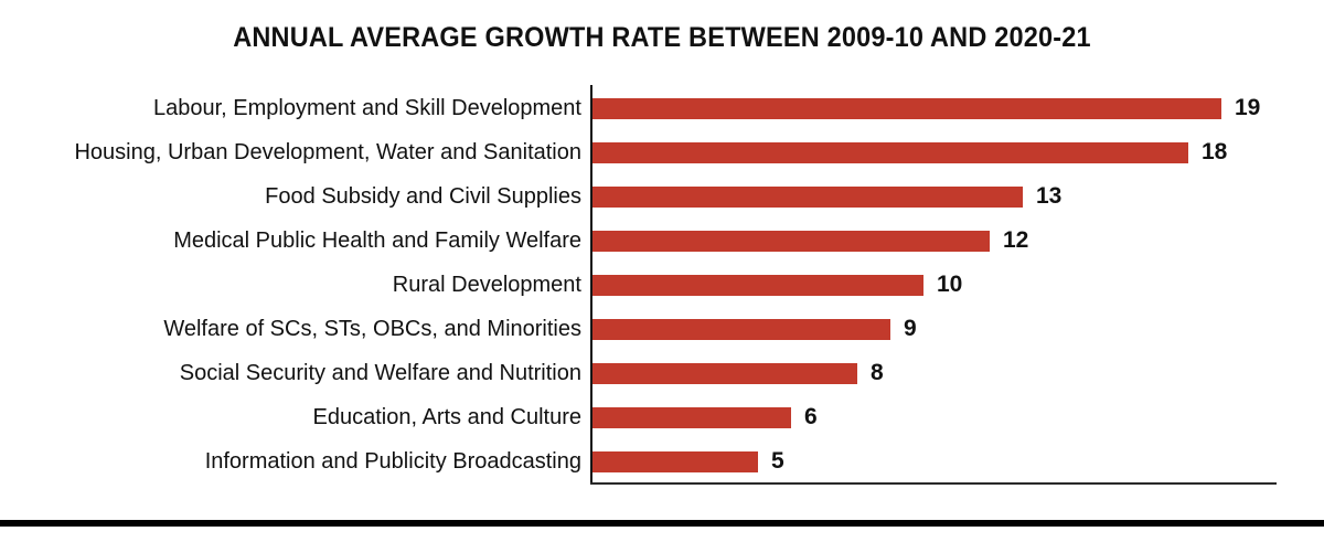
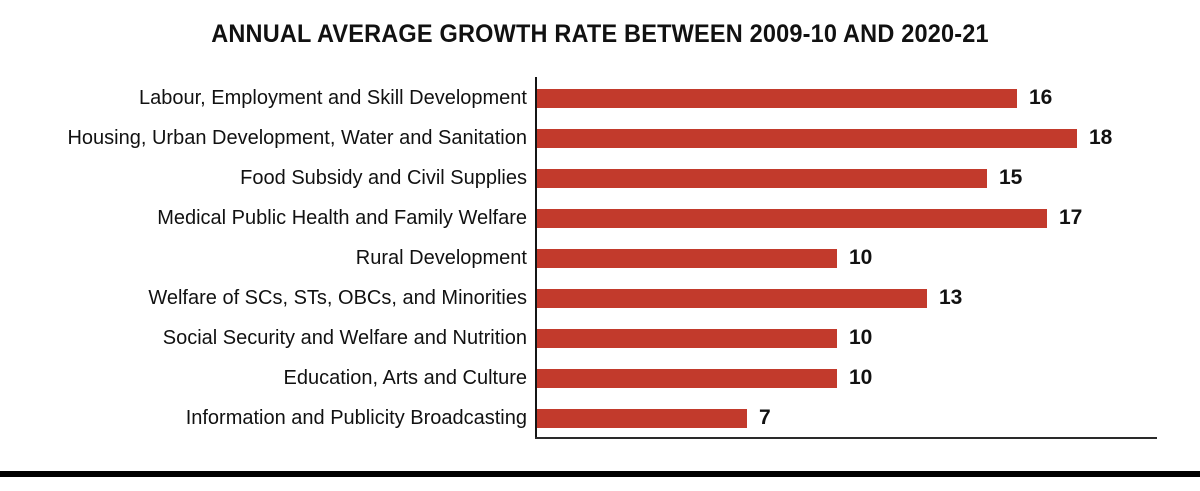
Labour, Employment and Skill Development: 19 -> 16
Food Subsidy and Civil Supplies: 13 -> 15
Medical Public Health and Family Welfare: 12 -> 17
Welfare of SCs, STs, OBCs, and Minorities: 9 -> 13
Social Security and Welfare and Nutrition: 8 -> 10
Education, Arts and Culture: 6 -> 10
Information and Publicity Broadcasting: 5 -> 7
